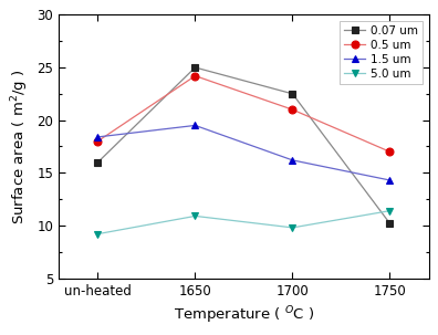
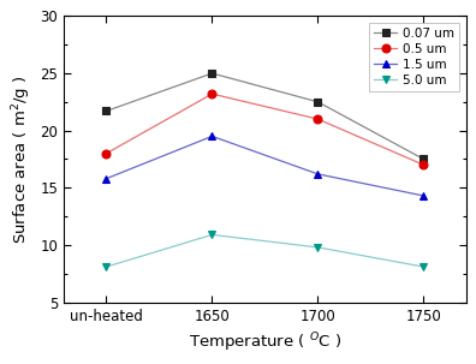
0.07 um/un-heated: 16.0 -> 21.7
1.5 um/un-heated: 18.4 -> 15.8
5.0 um/un-heated: 9.2 -> 8.1
0.5 um/1650: 24.2 -> 23.2
0.07 um/1750: 10.2 -> 17.5
5.0 um/1750: 11.4 -> 8.1
